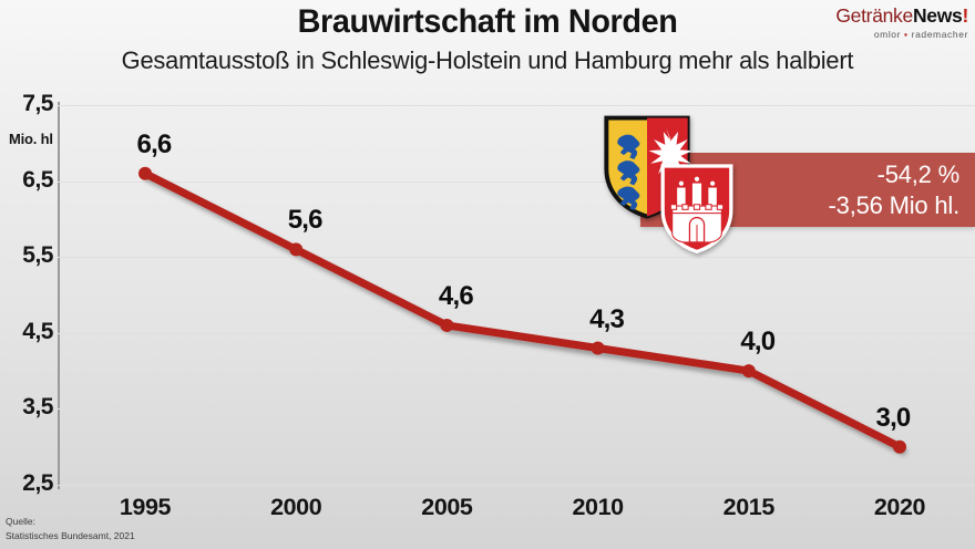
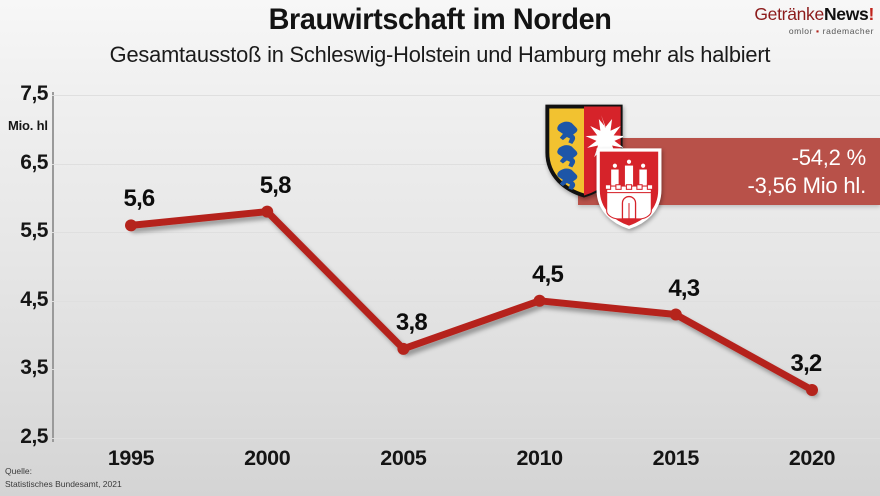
1995: 6,6 -> 5,6
2000: 5,6 -> 5,8
2005: 4,6 -> 3,8
2010: 4,3 -> 4,5
2015: 4,0 -> 4,3
2020: 3,0 -> 3,2
